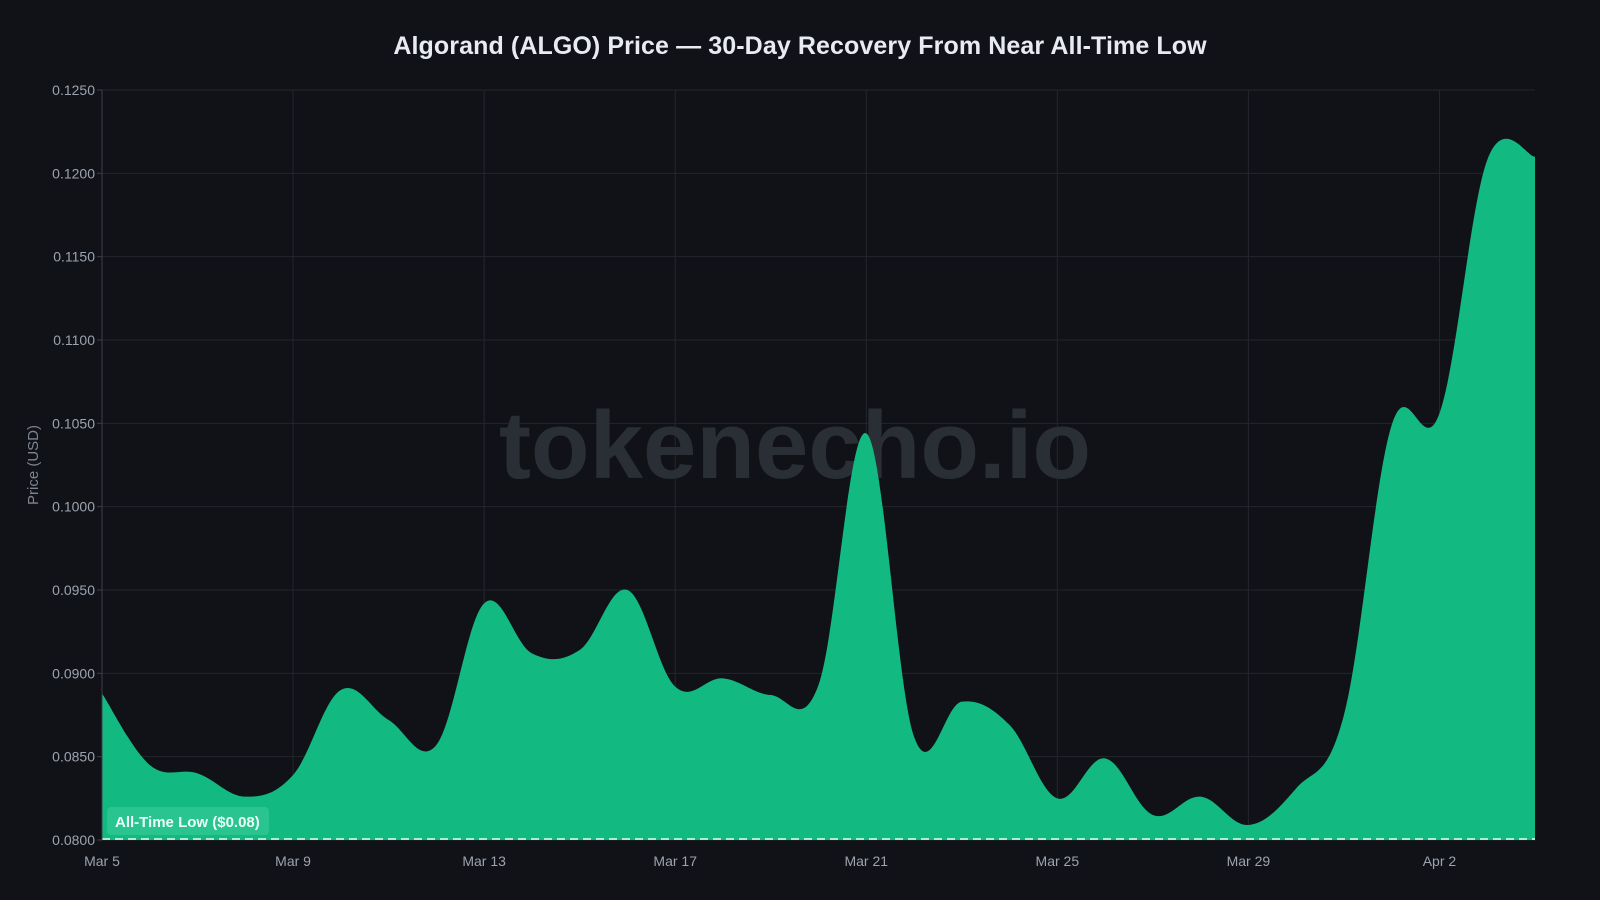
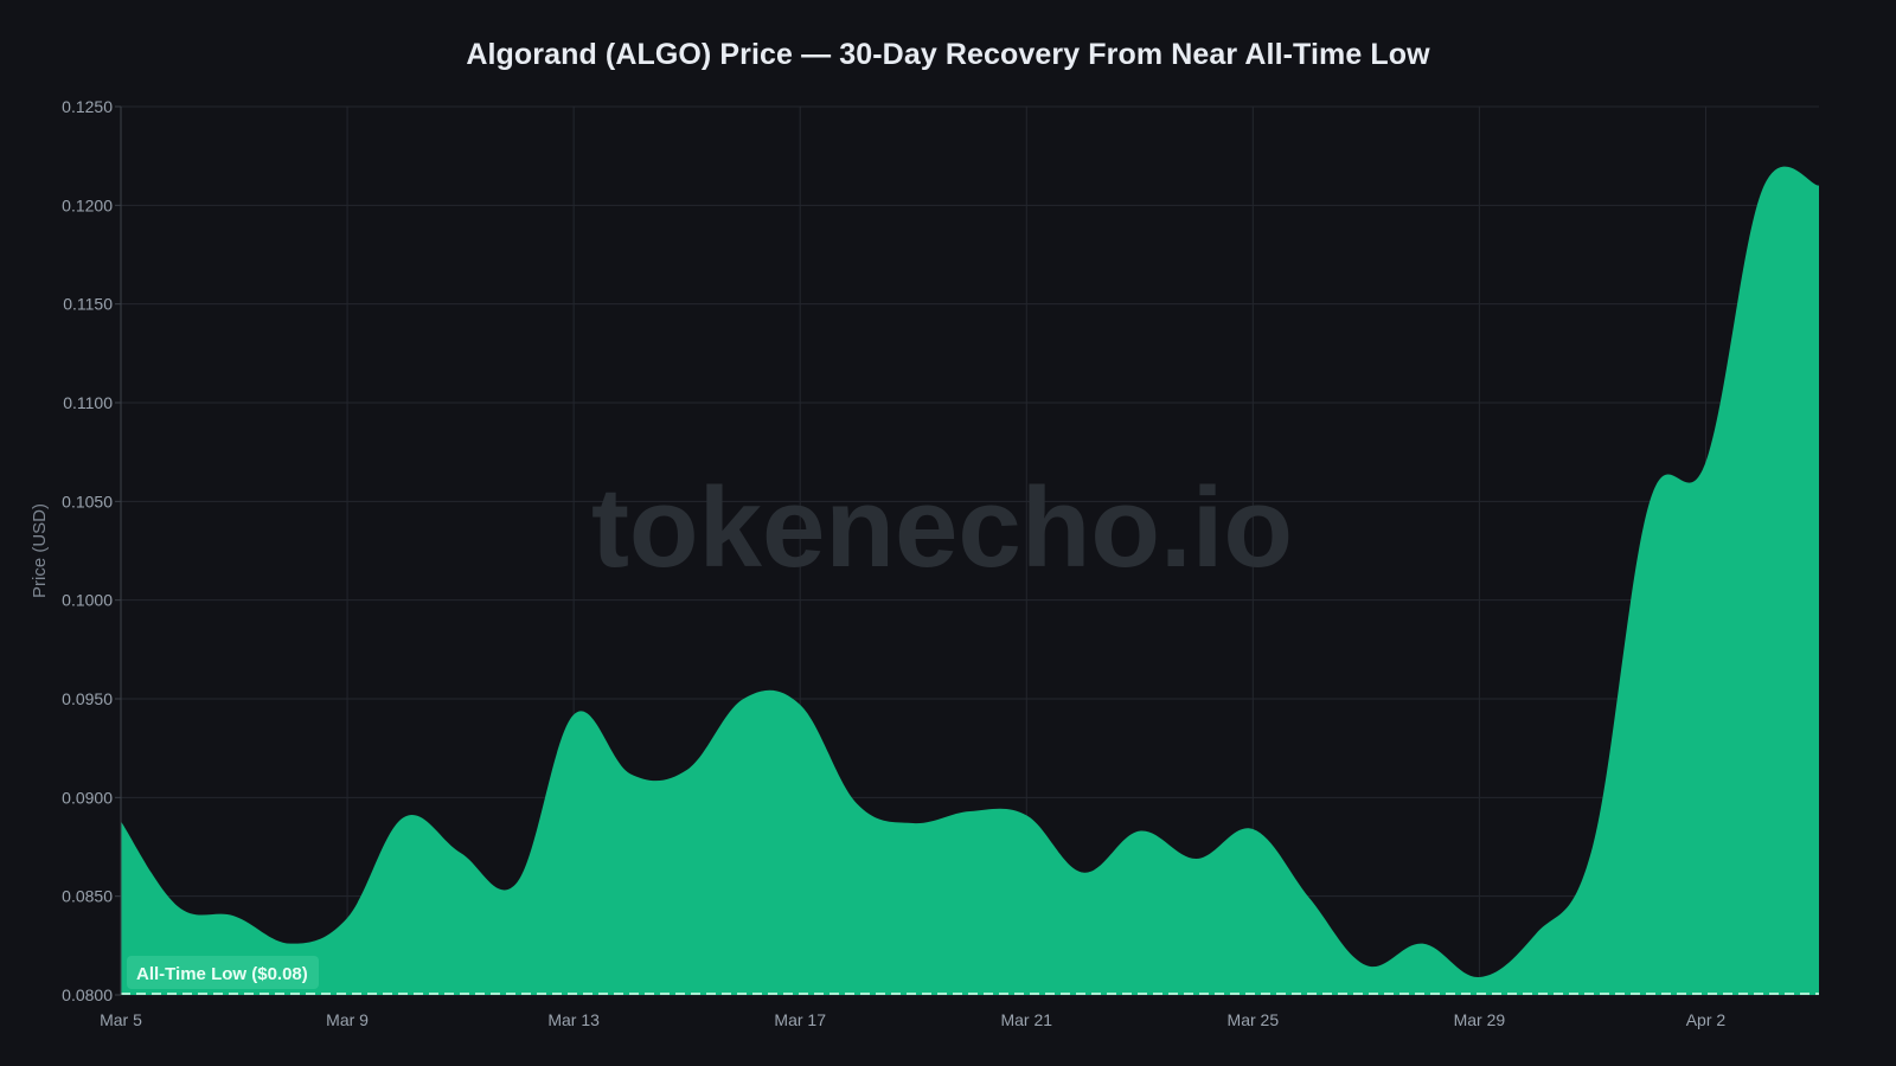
Mar 17: 0.0892 -> 0.0947
Mar 21: 0.1044 -> 0.0891
Mar 25: 0.0825 -> 0.0884
Apr 2: 0.1056 -> 0.1070
